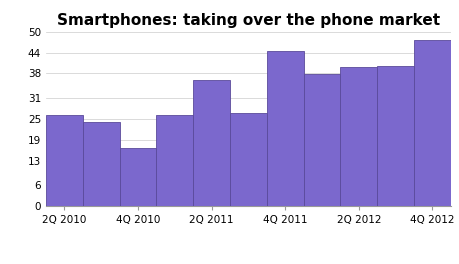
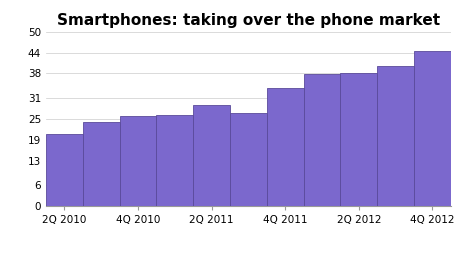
2Q 2010: 26.0 -> 20.5
4Q 2010: 16.5 -> 25.8
2Q 2011: 36.0 -> 28.9
4Q 2011: 44.5 -> 33.8
2Q 2012: 40.0 -> 38.0
4Q 2012: 47.5 -> 44.5
